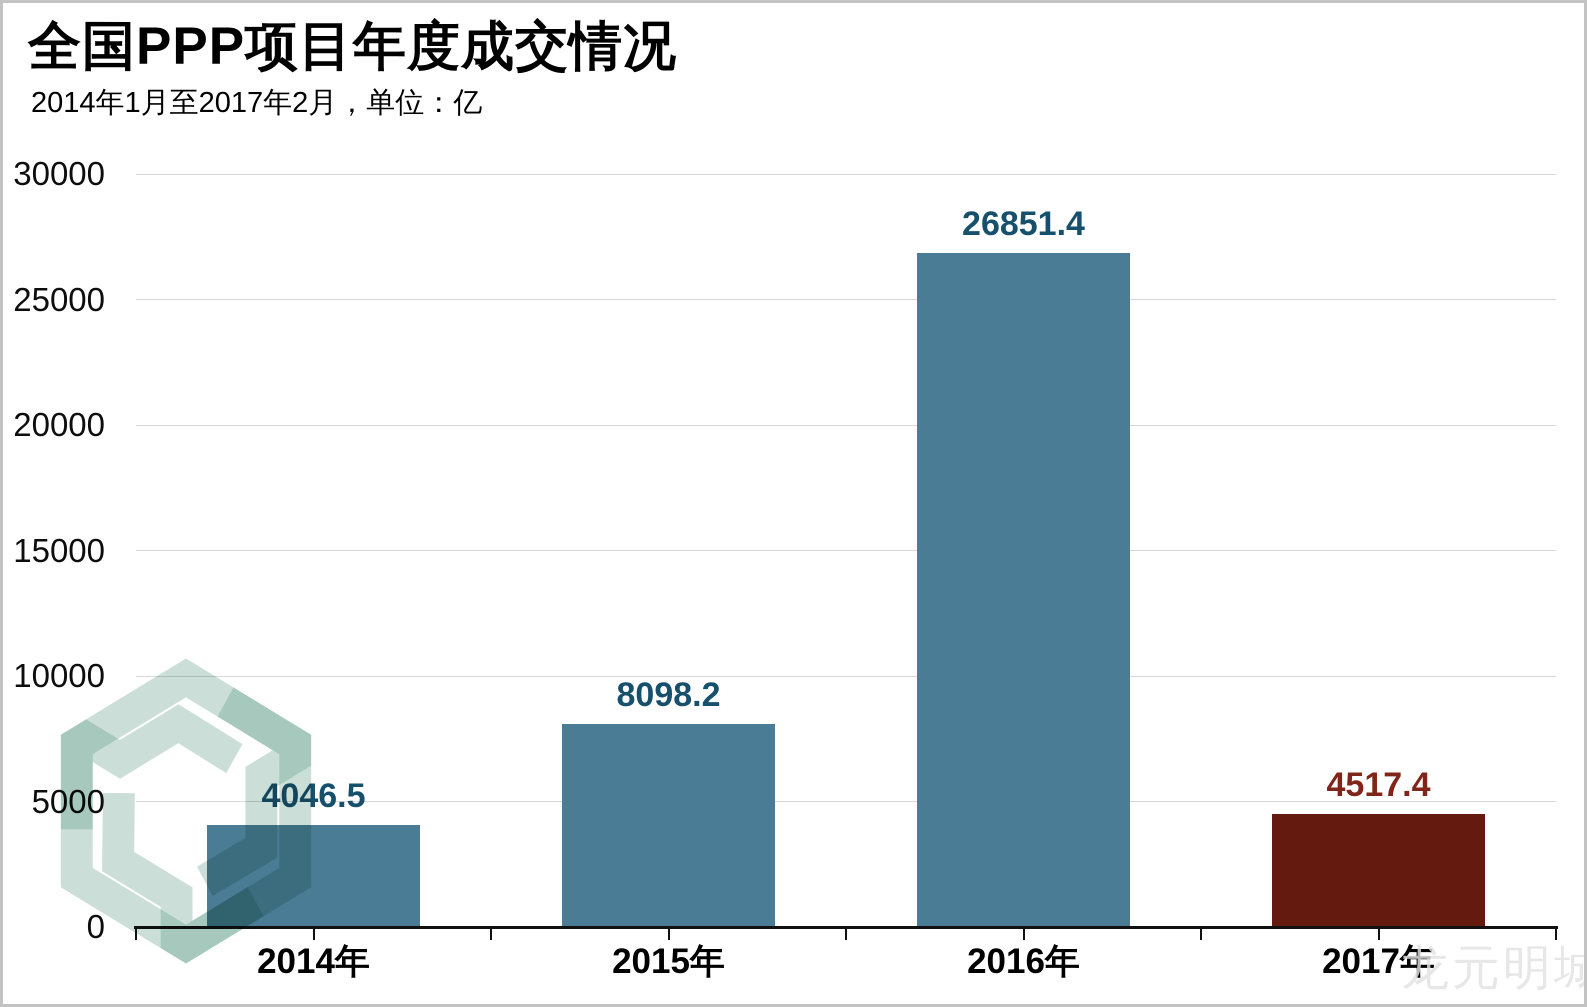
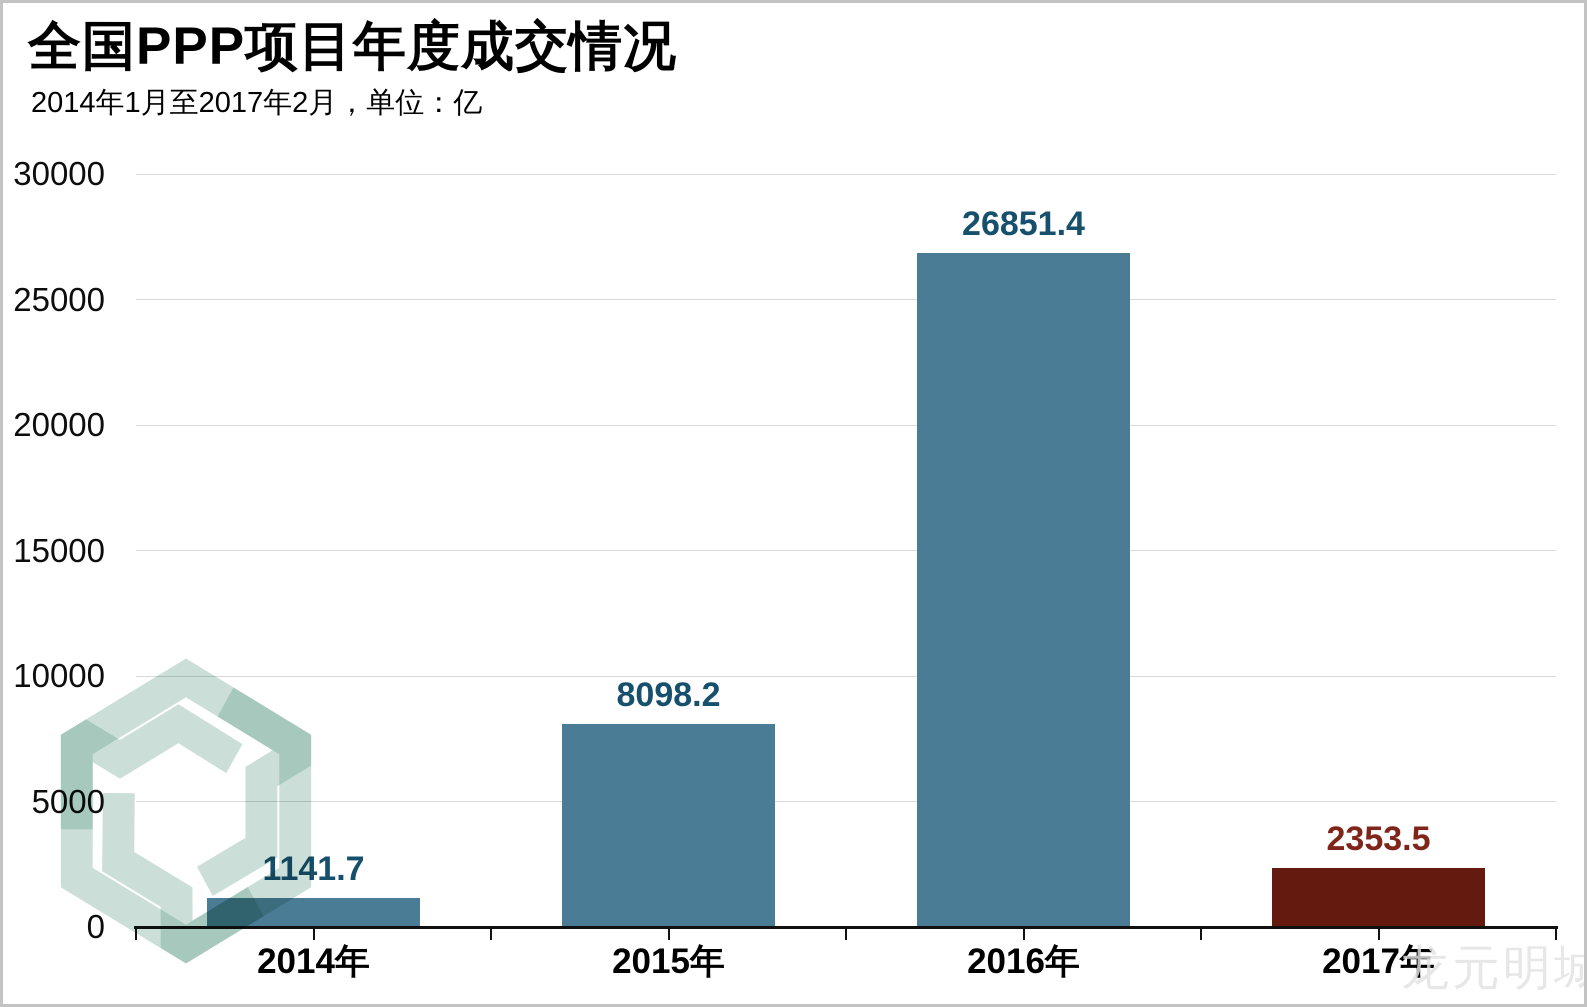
2014年: 4046.5 -> 1141.7
2017年: 4517.4 -> 2353.5
